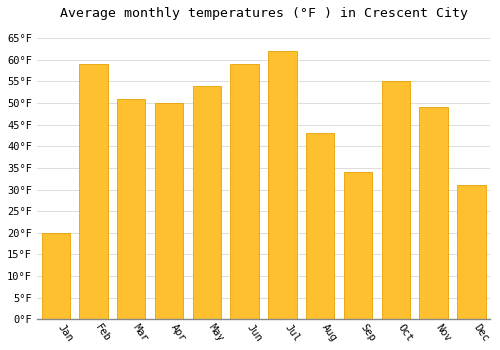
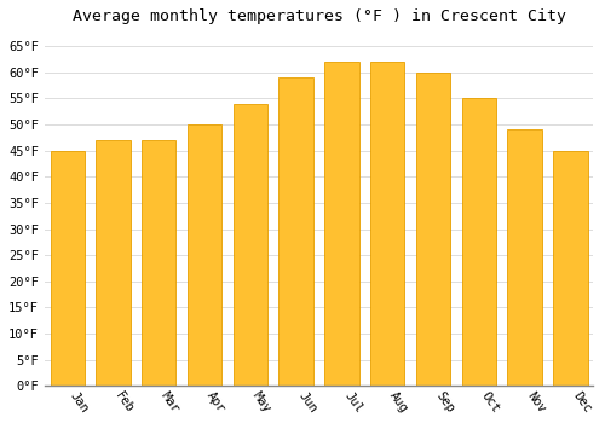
Jan: 20°F -> 45°F
Feb: 59°F -> 47°F
Mar: 51°F -> 47°F
Aug: 43°F -> 62°F
Sep: 34°F -> 60°F
Dec: 31°F -> 45°F
